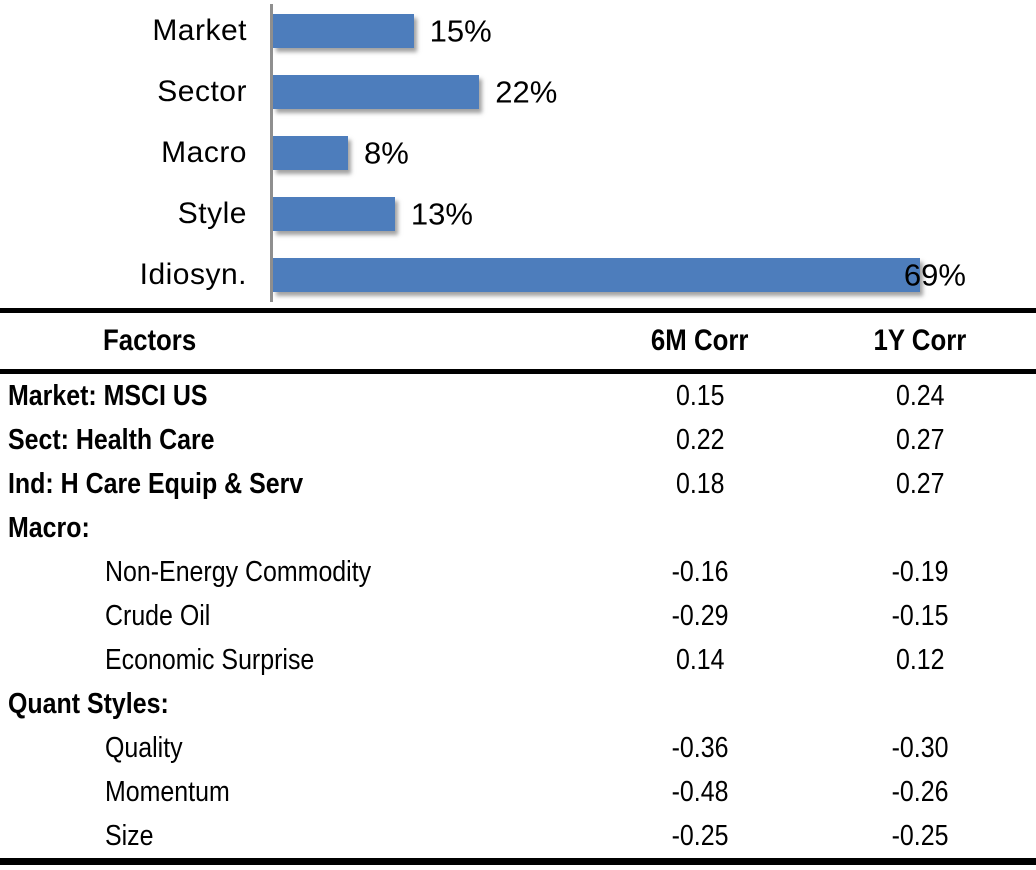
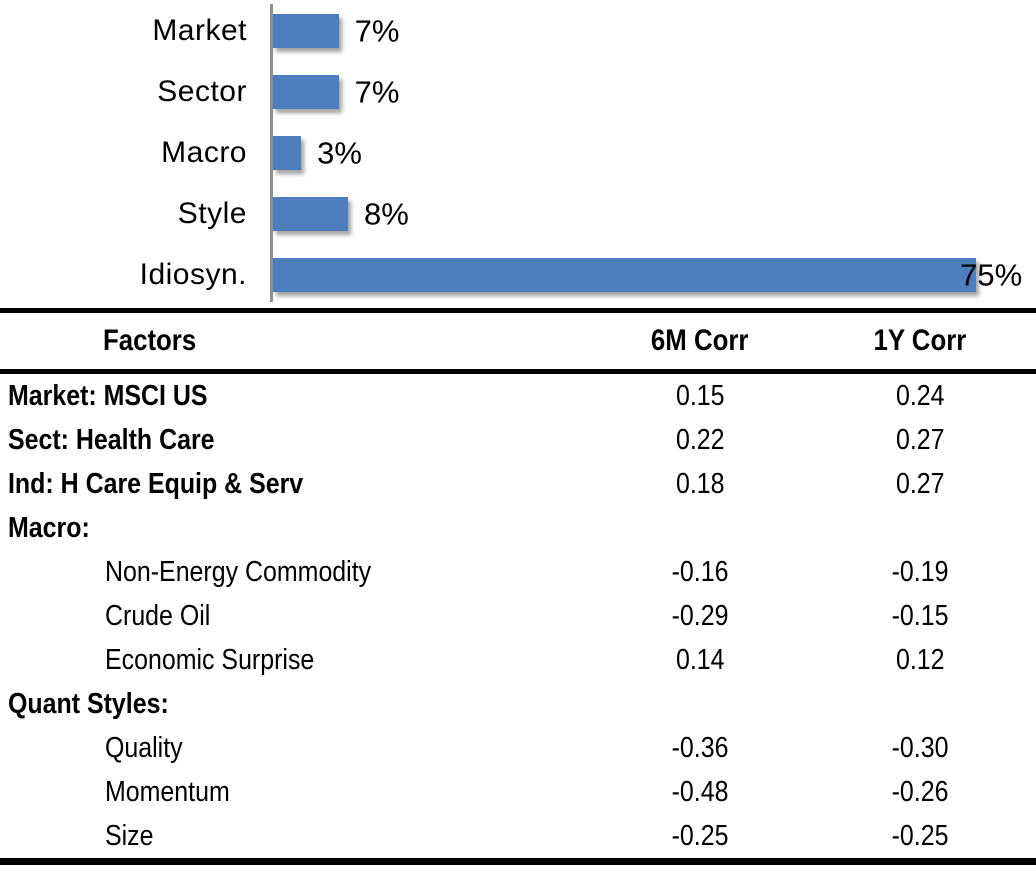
Market: 15% -> 7%
Sector: 22% -> 7%
Macro: 8% -> 3%
Style: 13% -> 8%
Idiosyn.: 69% -> 75%
